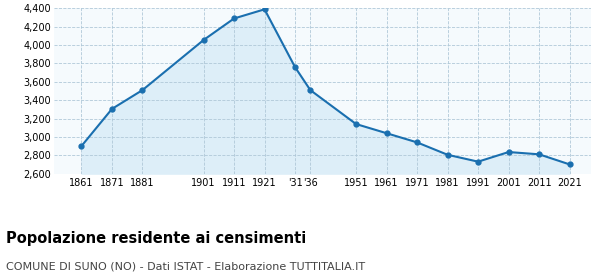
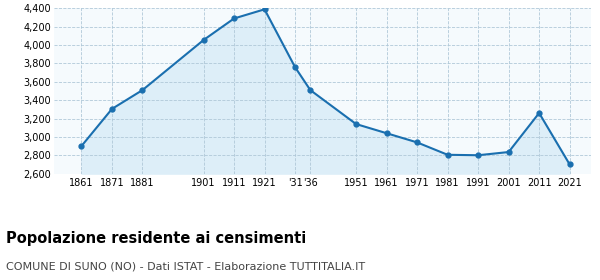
1991: 2,730 -> 2,800
2011: 2,810 -> 3,260
